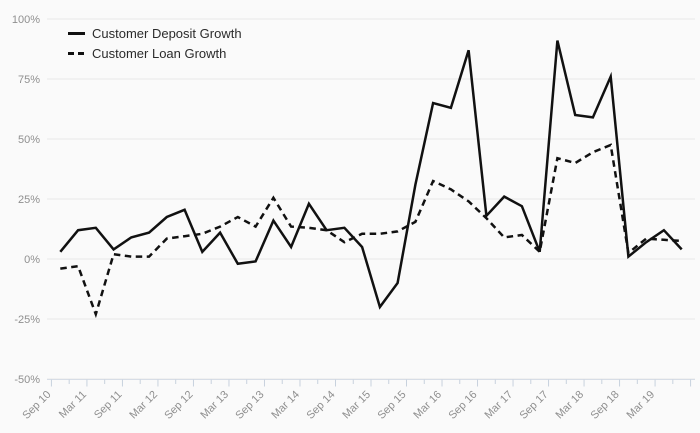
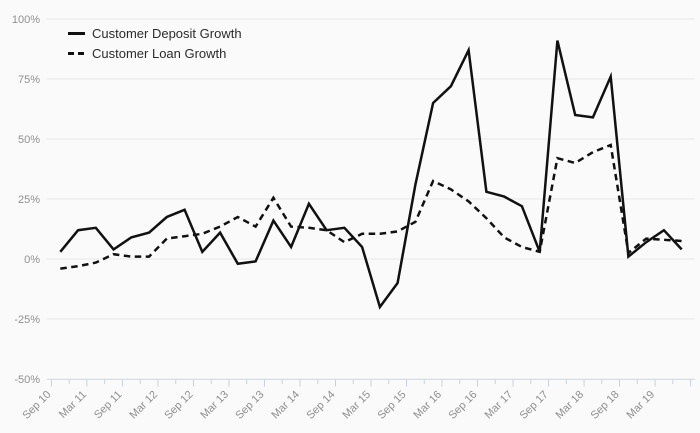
Customer Loan Growth/Mar 11: -23% -> -2%
Customer Deposit Growth/Mar 16: 63% -> 72%
Customer Deposit Growth/Sep 16: 18% -> 28%
Customer Loan Growth/Mar 17: 10% -> 5%
